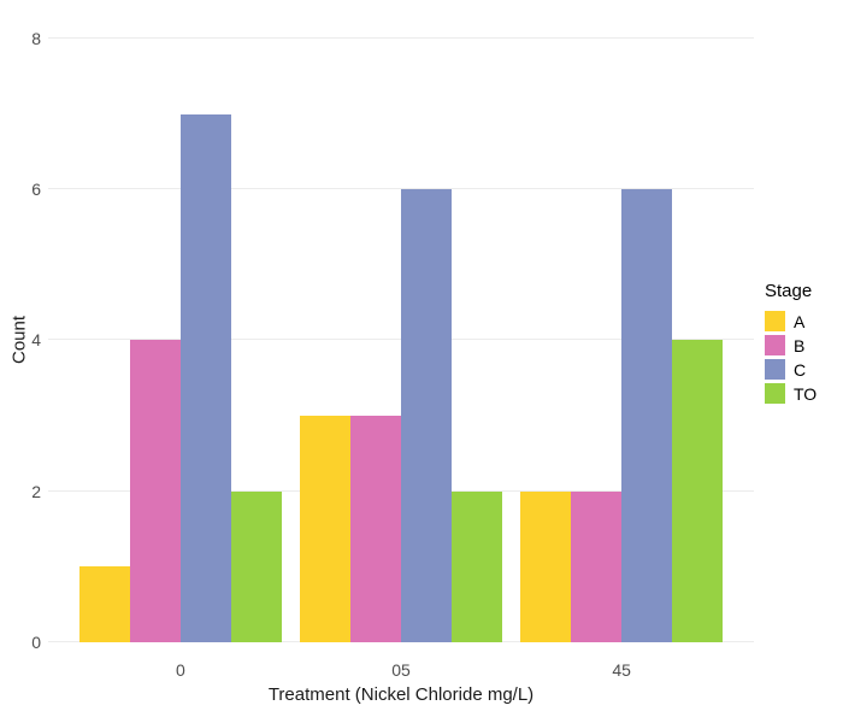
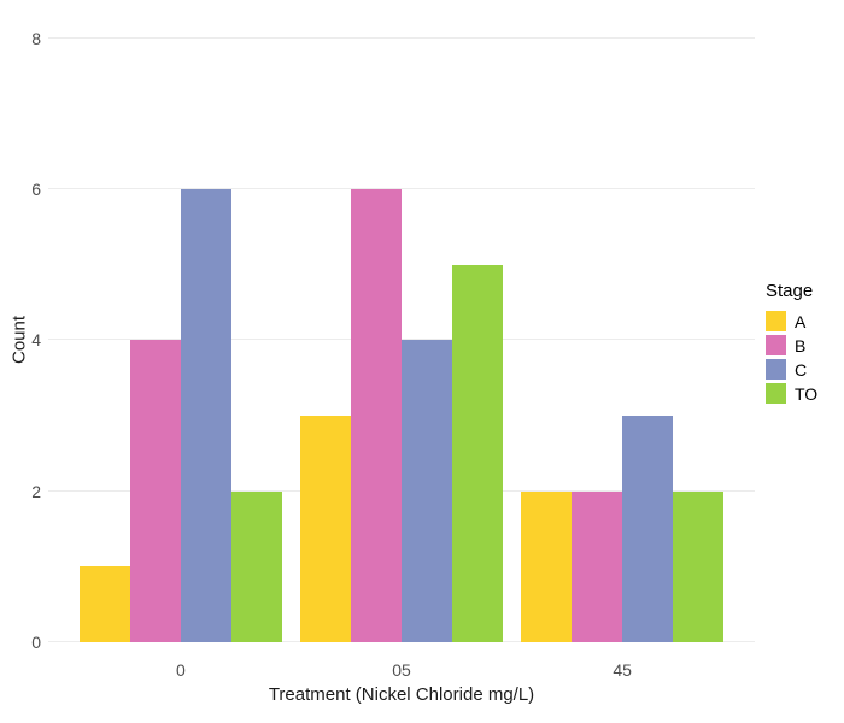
C/0: 7 -> 6
B/05: 3 -> 6
C/05: 6 -> 4
TO/05: 2 -> 5
C/45: 6 -> 3
TO/45: 4 -> 2
